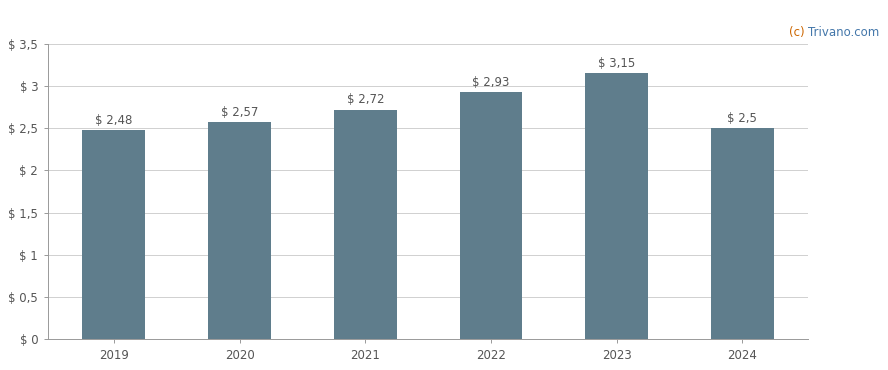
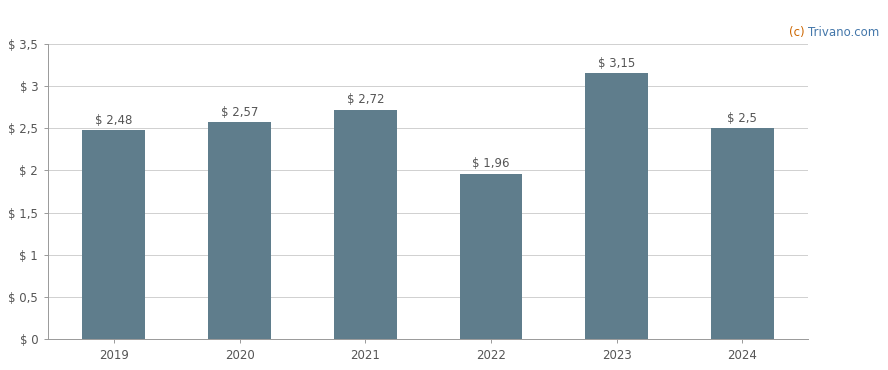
2022: 2,93 -> 1,96
